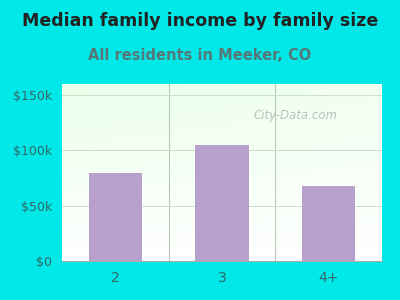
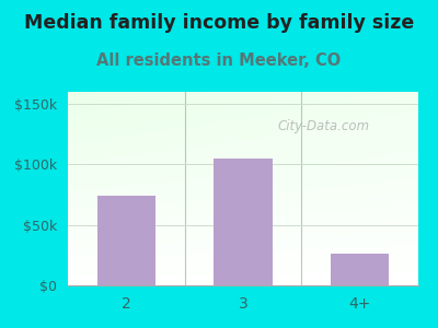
2: $80k -> $74k
4+: $68k -> $26k
